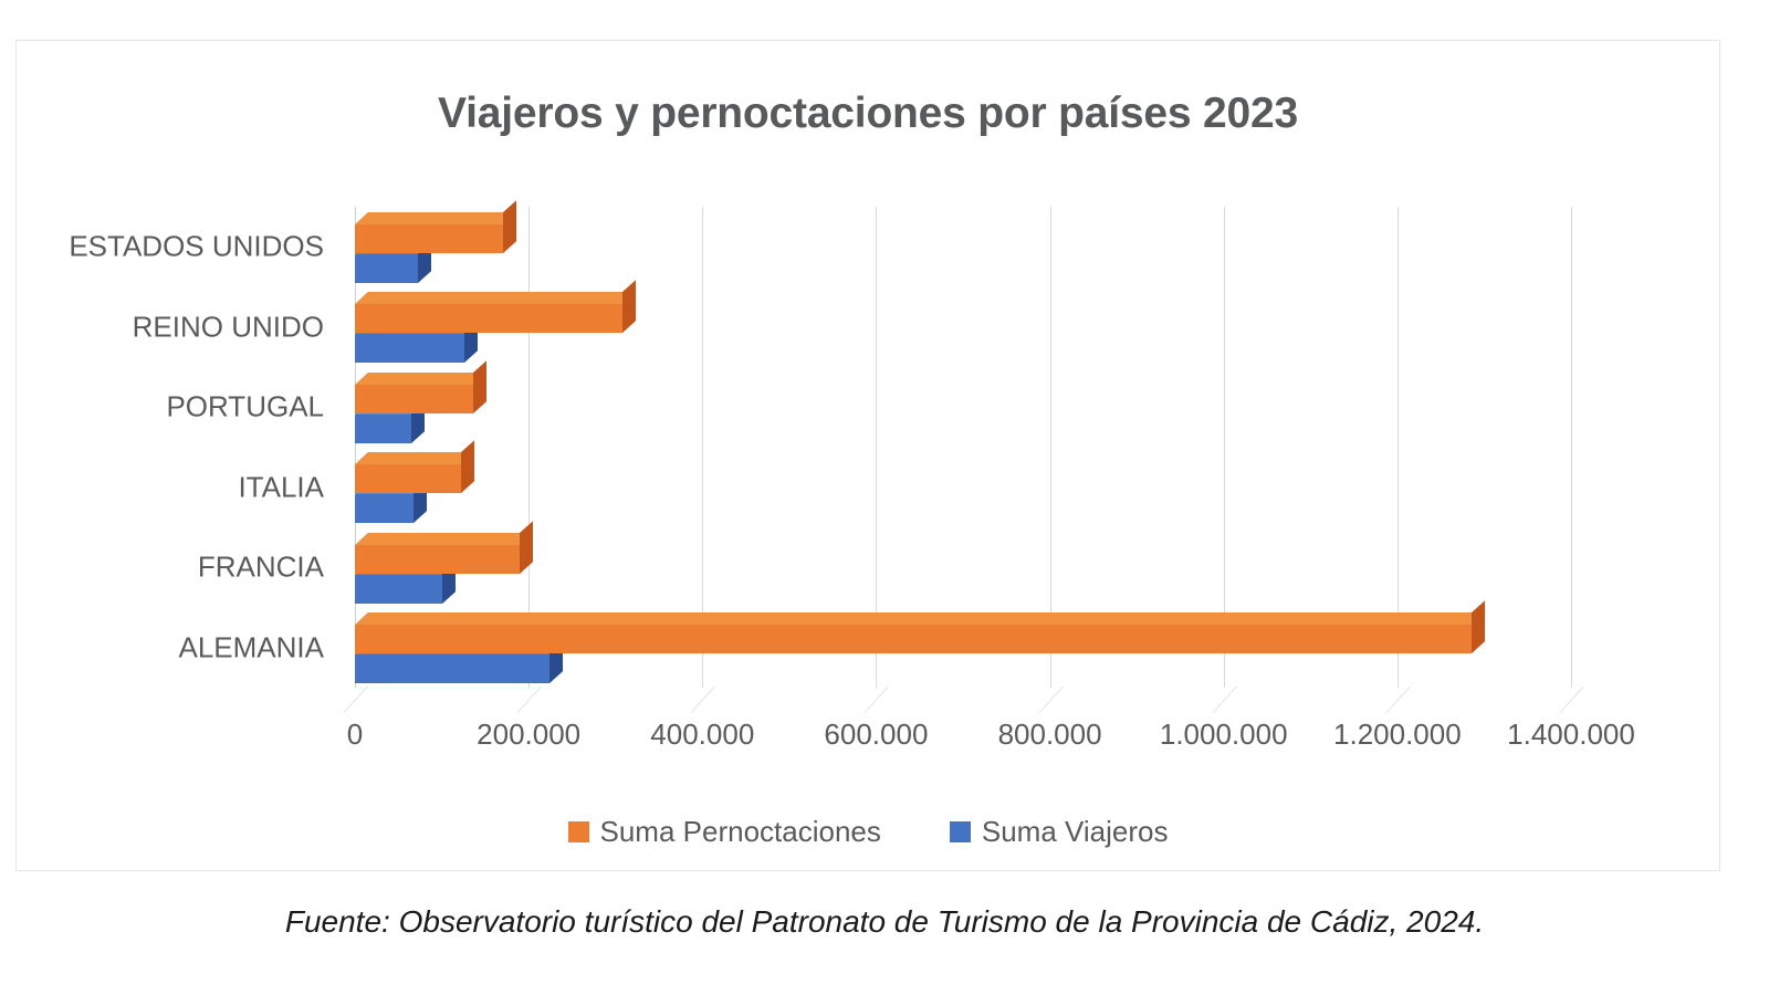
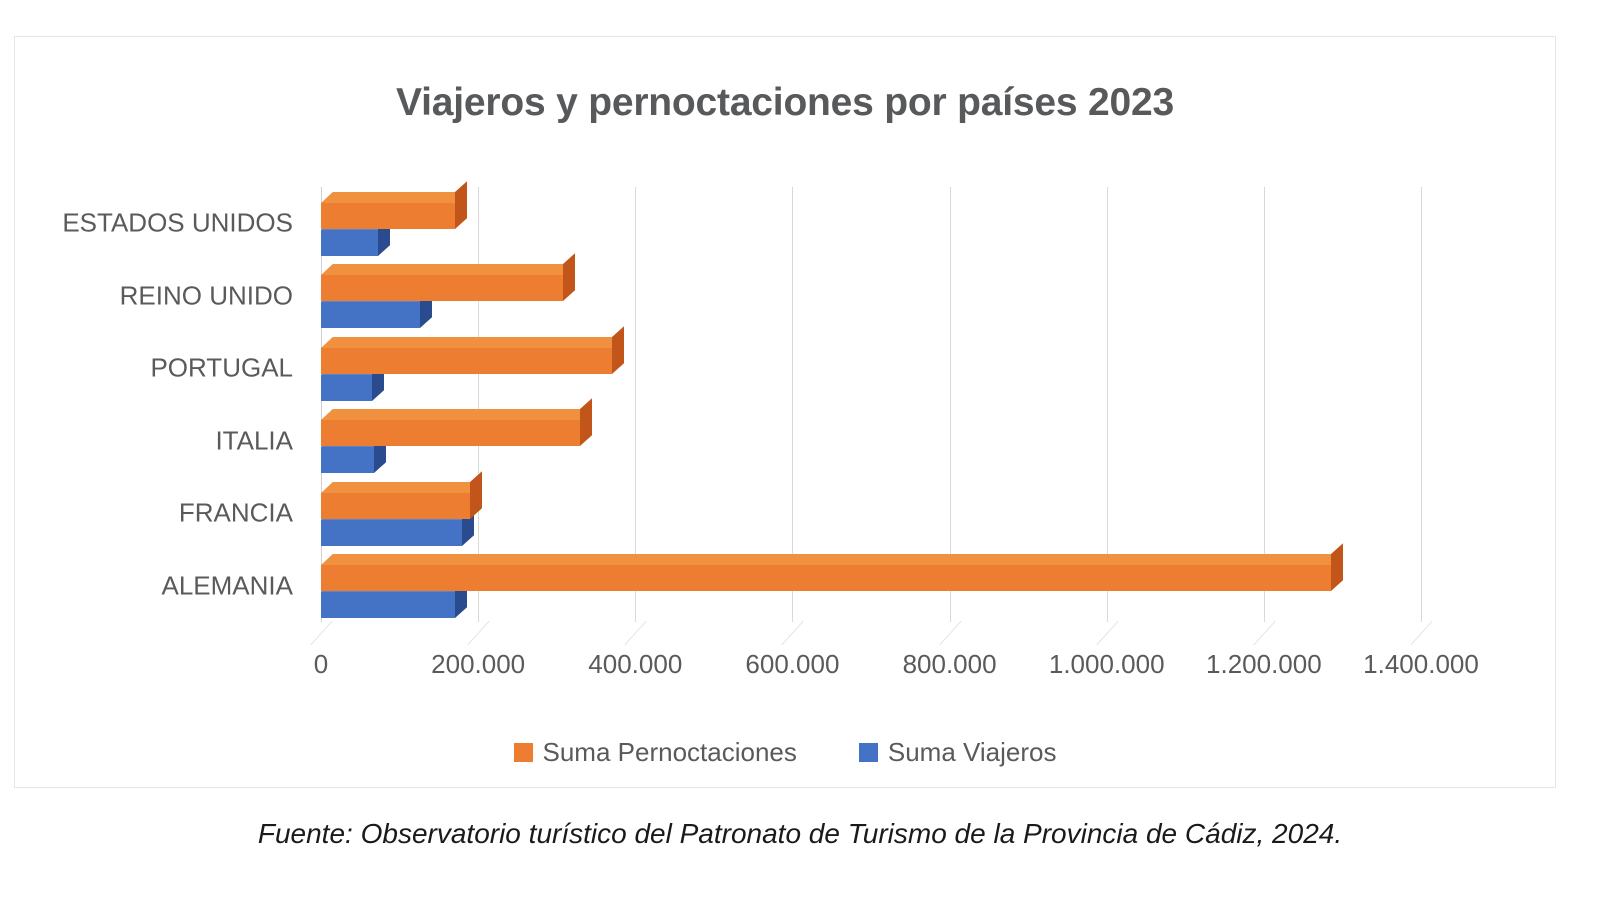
Suma Pernoctaciones/PORTUGAL: 140000 -> 370000
Suma Pernoctaciones/ITALIA: 120000 -> 330000
Suma Viajeros/FRANCIA: 100000 -> 180000
Suma Viajeros/ALEMANIA: 220000 -> 170000
